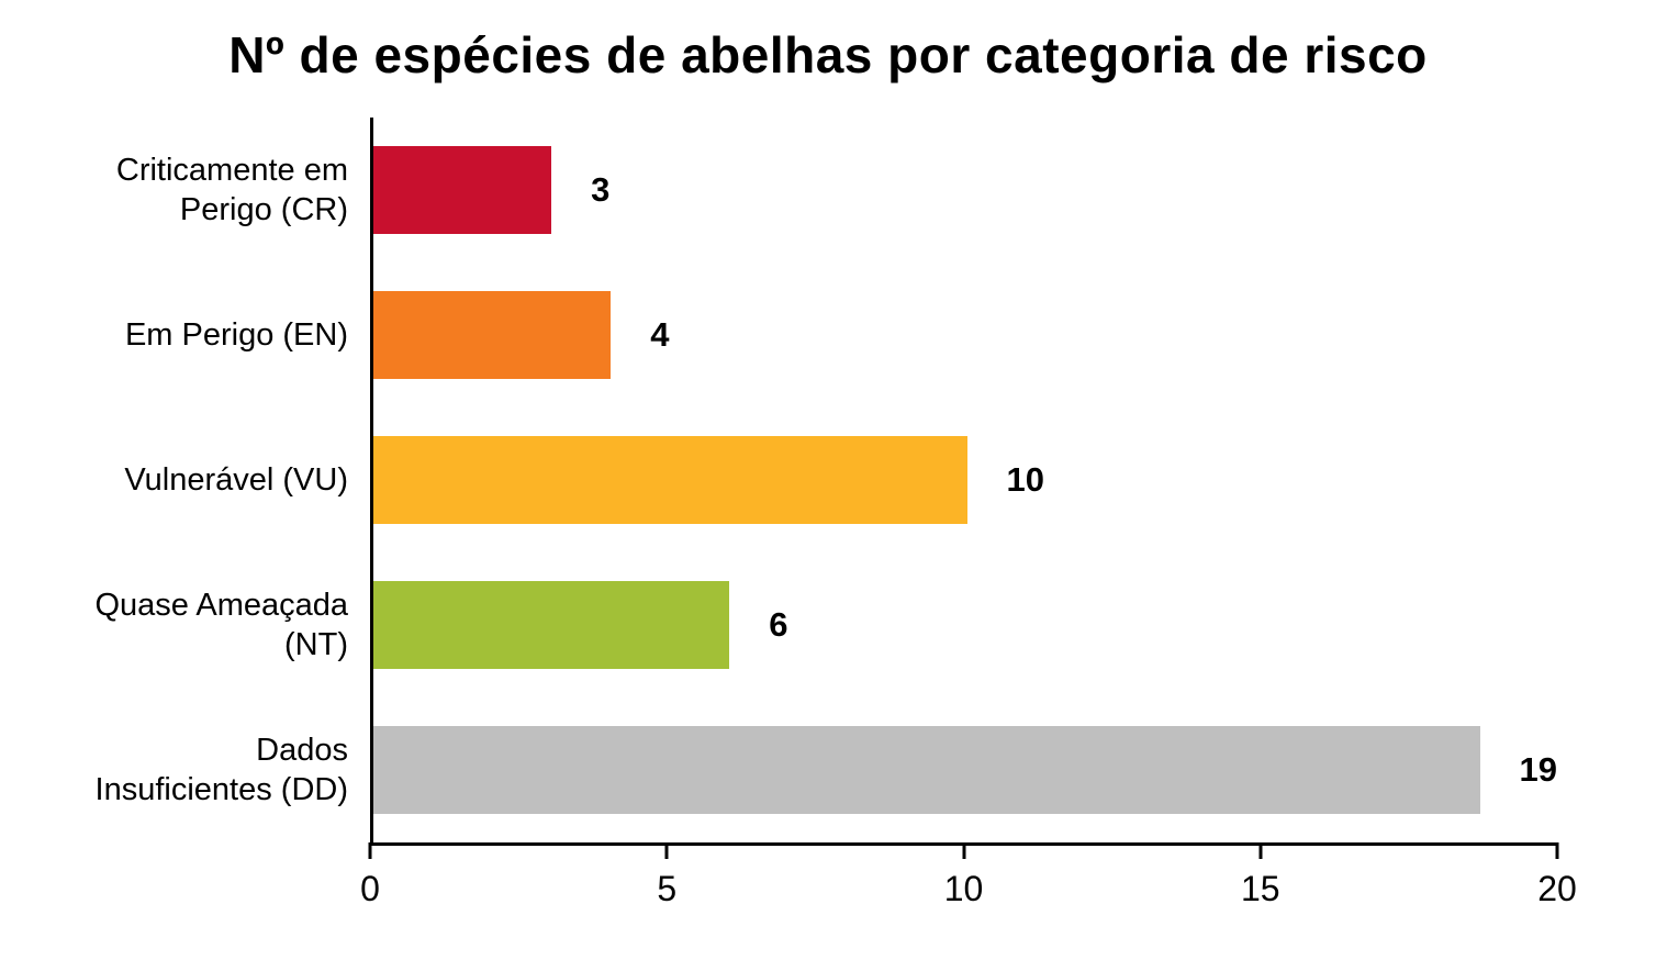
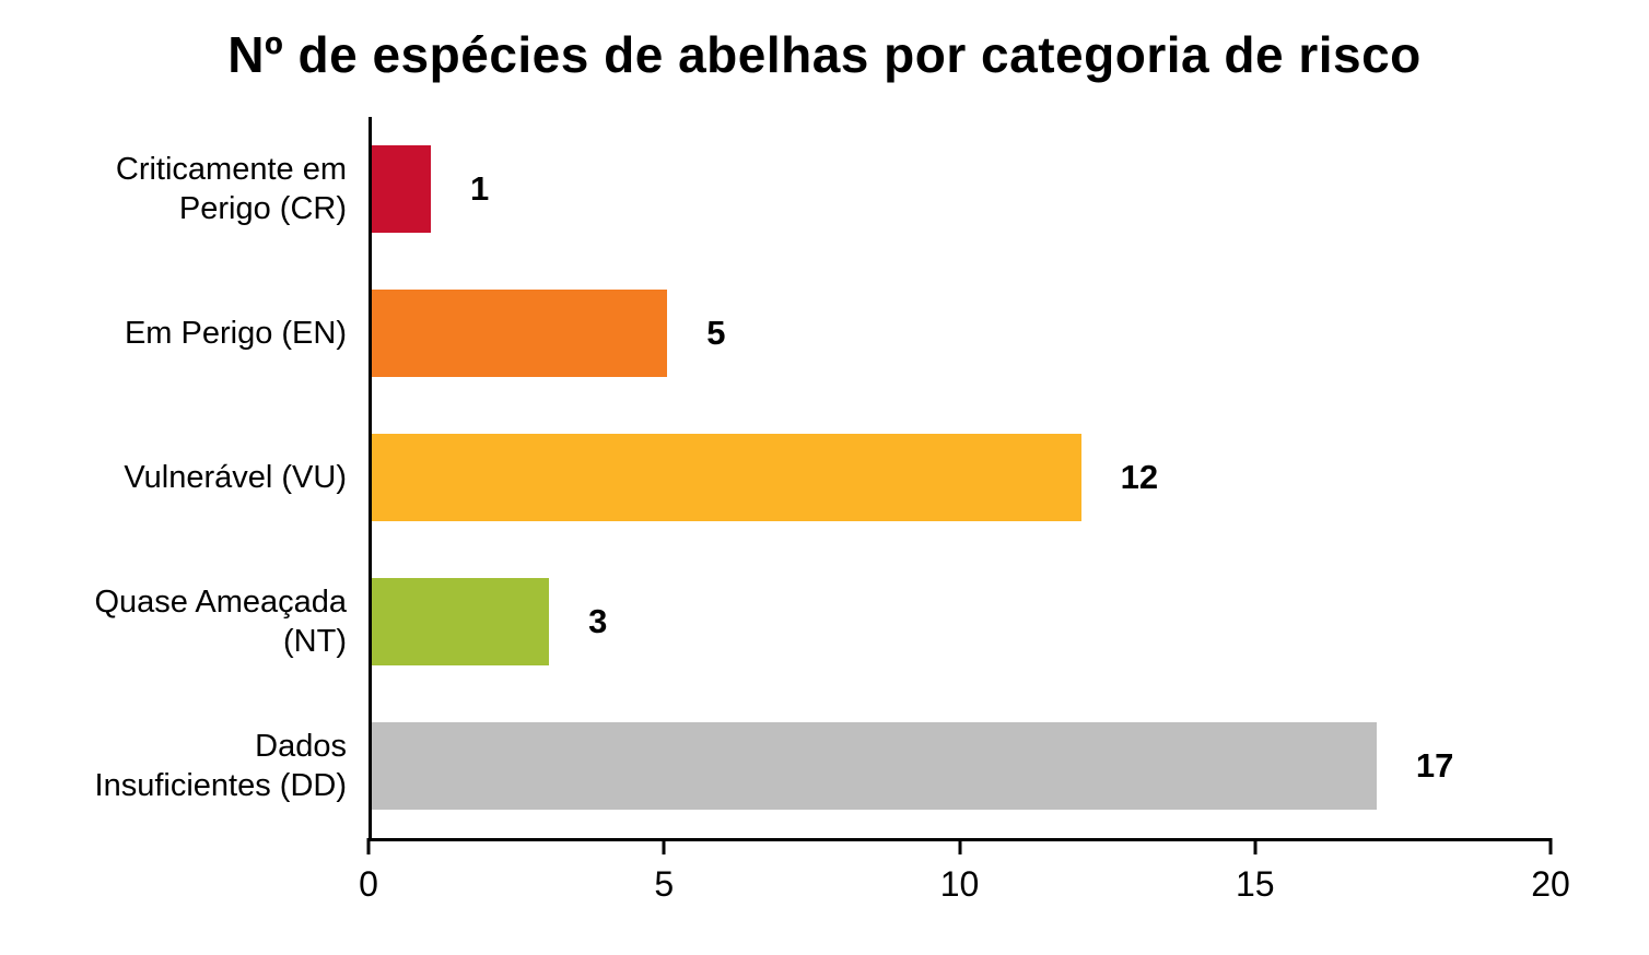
Criticamente em Perigo (CR): 3 -> 1
Em Perigo (EN): 4 -> 5
Vulnerável (VU): 10 -> 12
Quase Ameaçada (NT): 6 -> 3
Dados Insuficientes (DD): 19 -> 17
